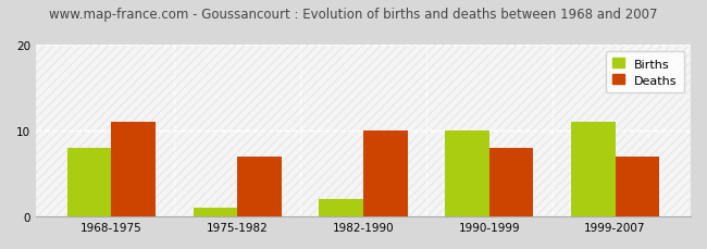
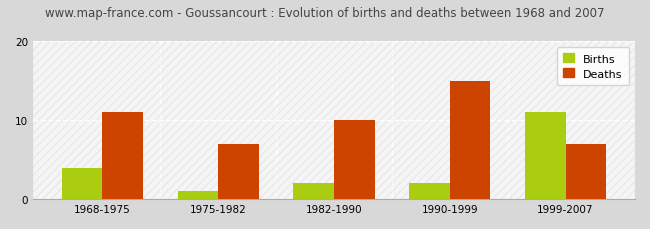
Births/1968-1975: 8 -> 4
Births/1990-1999: 10 -> 2
Deaths/1990-1999: 8 -> 15
